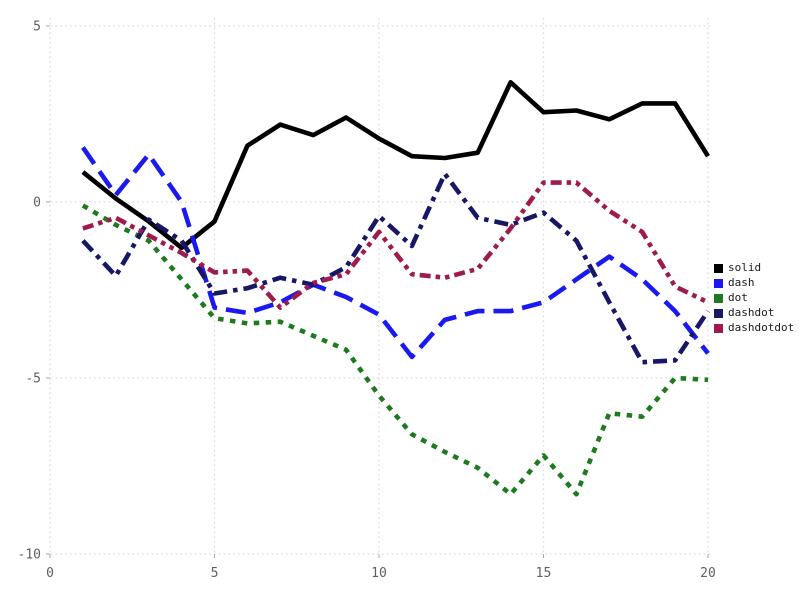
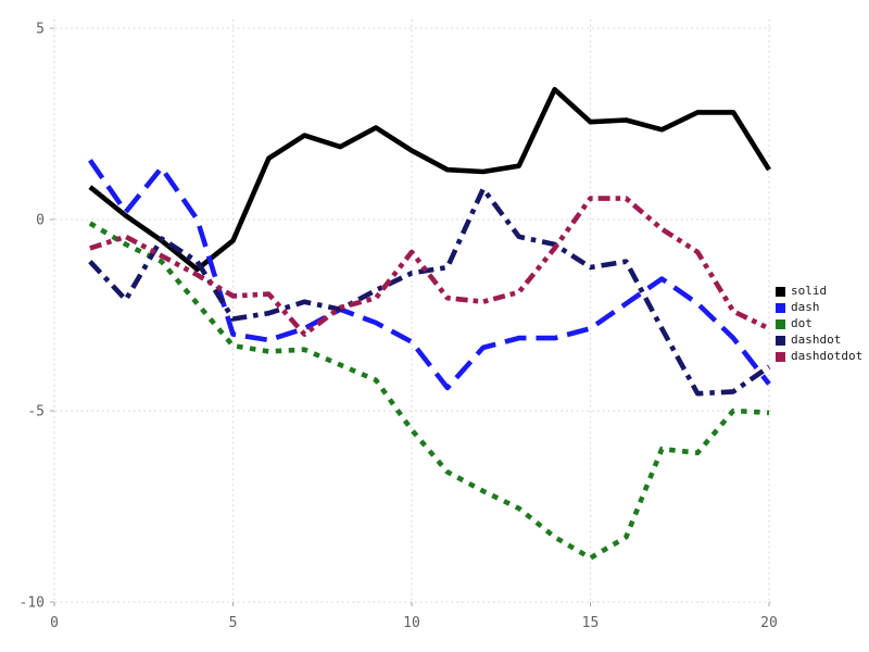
dashdot/10: -0.4 -> -1.4
dot/15: -7.2 -> -8.8
dashdot/15: -0.3 -> -1.2
dashdot/20: -3.1 -> -3.9
